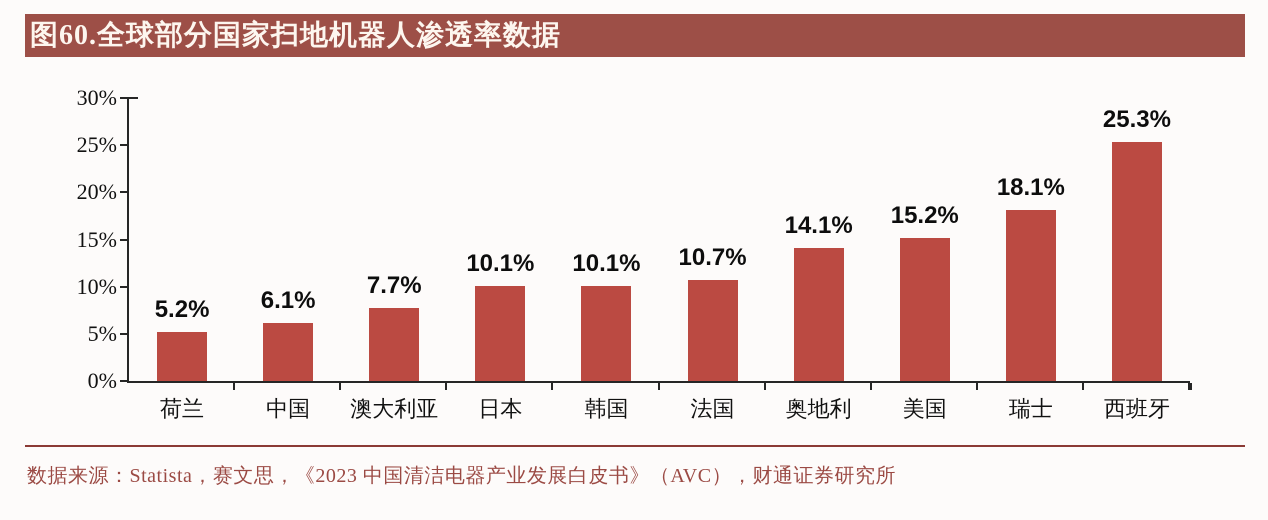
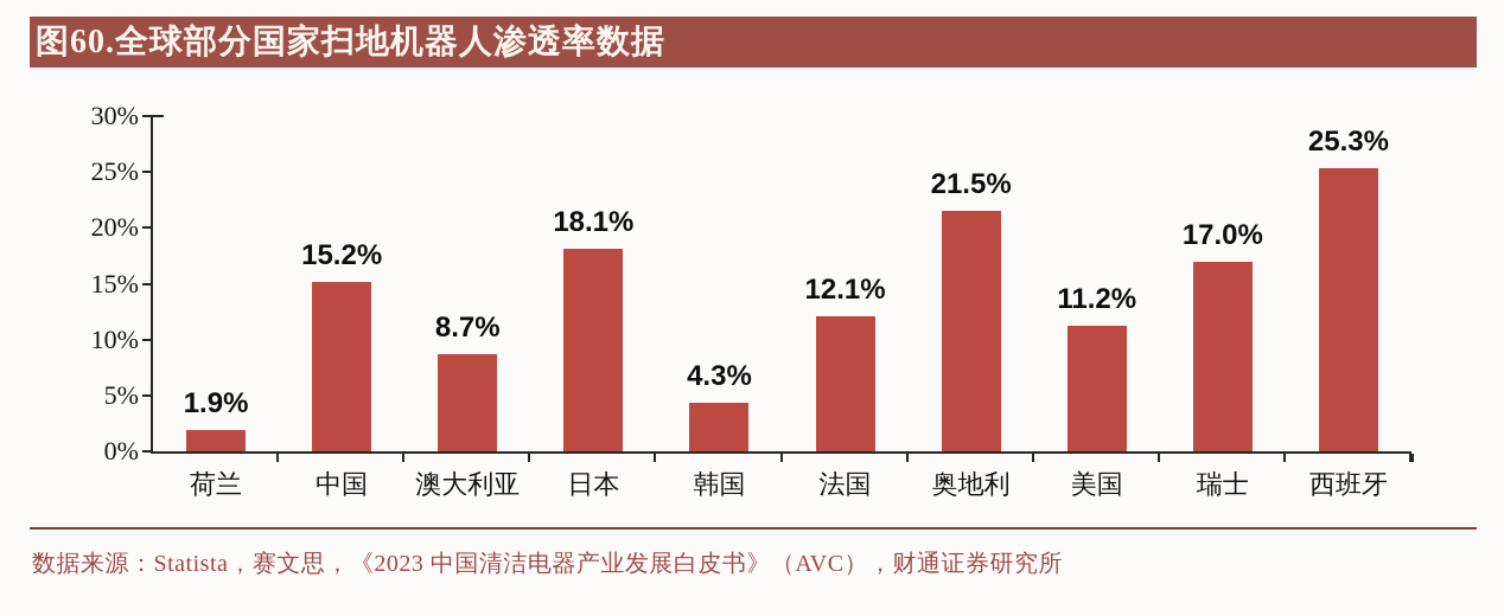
荷兰: 5.2% -> 1.9%
中国: 6.1% -> 15.2%
澳大利亚: 7.7% -> 8.7%
日本: 10.1% -> 18.1%
韩国: 10.1% -> 4.3%
法国: 10.7% -> 12.1%
奥地利: 14.1% -> 21.5%
美国: 15.2% -> 11.2%
瑞士: 18.1% -> 17.0%
